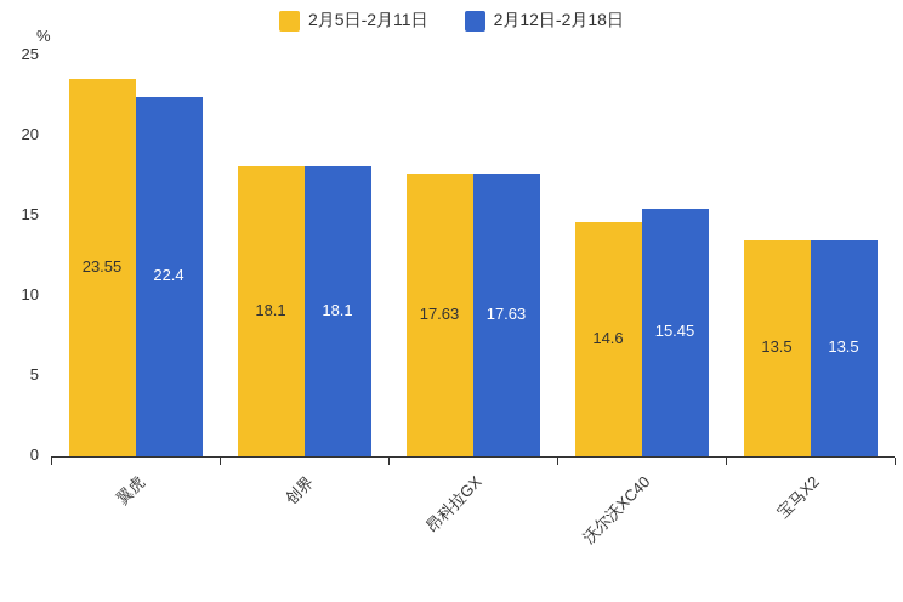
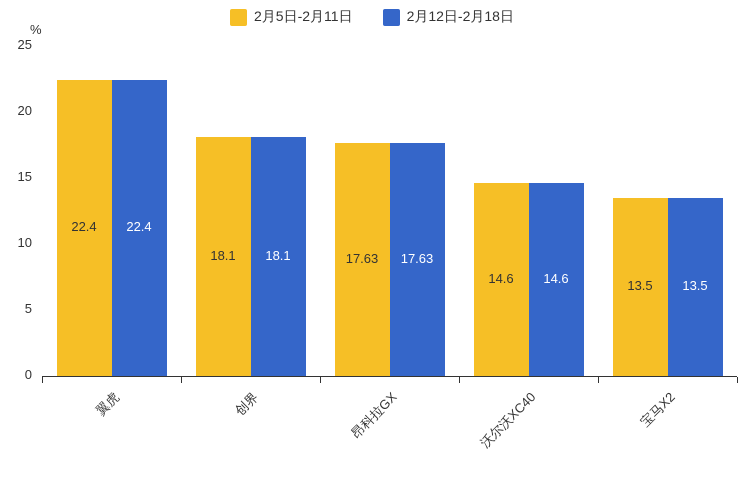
2月5日-2月11日/翼虎: 23.55 -> 22.4
2月12日-2月18日/沃尔沃XC40: 15.45 -> 14.6
